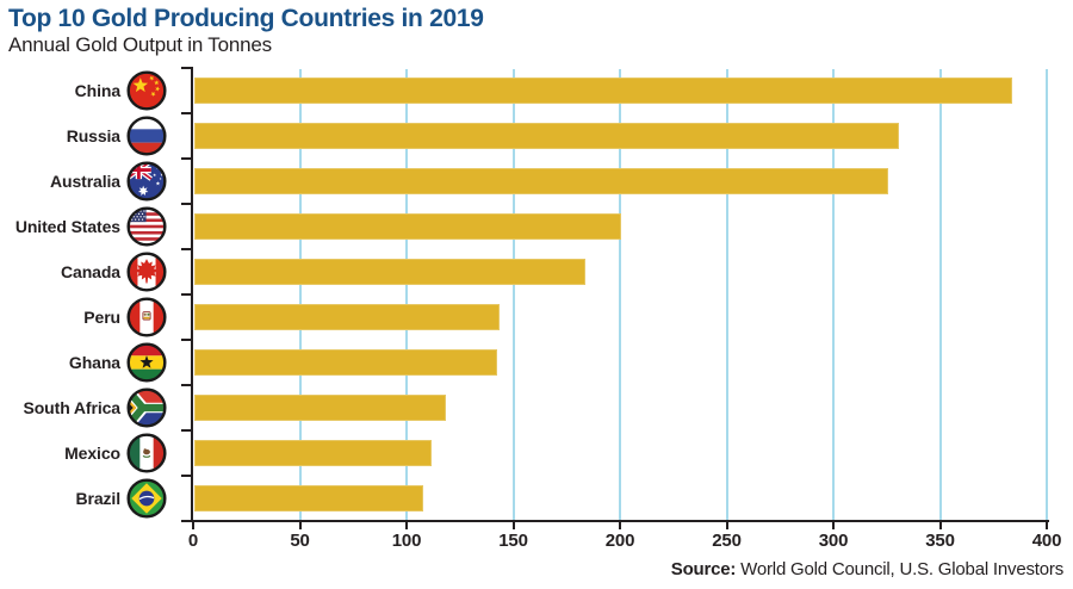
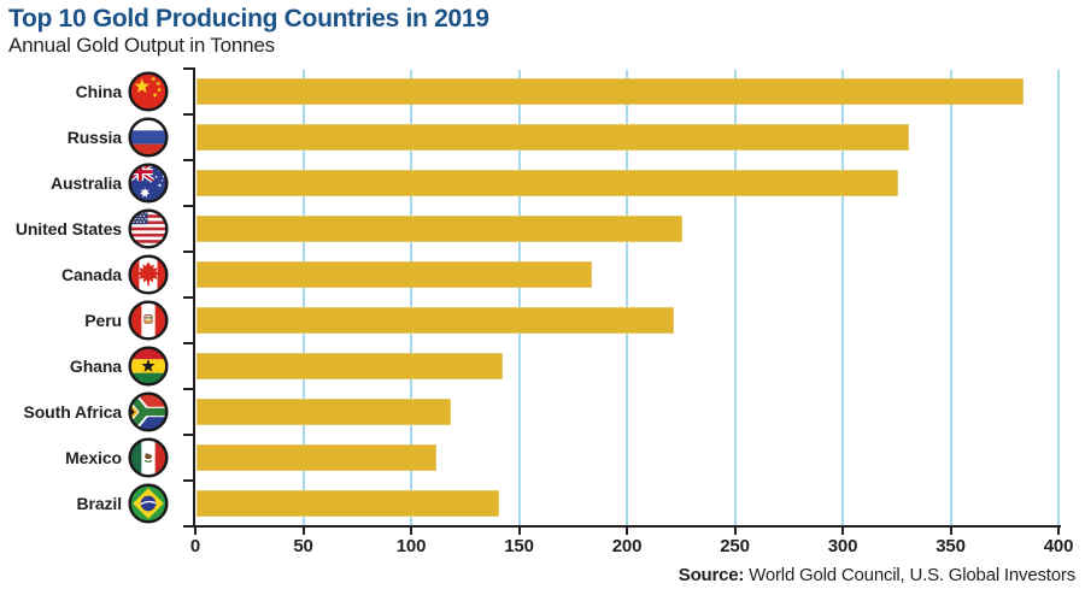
United States: 200 -> 225
Peru: 143 -> 221
Brazil: 107 -> 140
